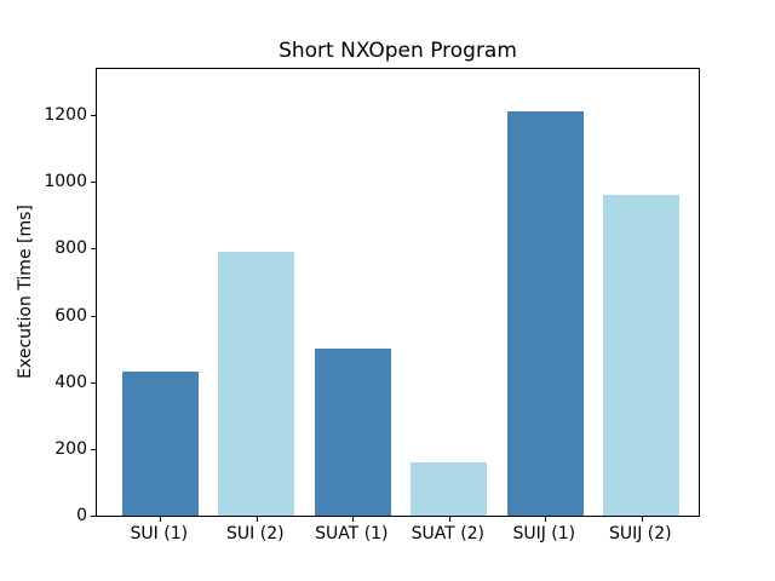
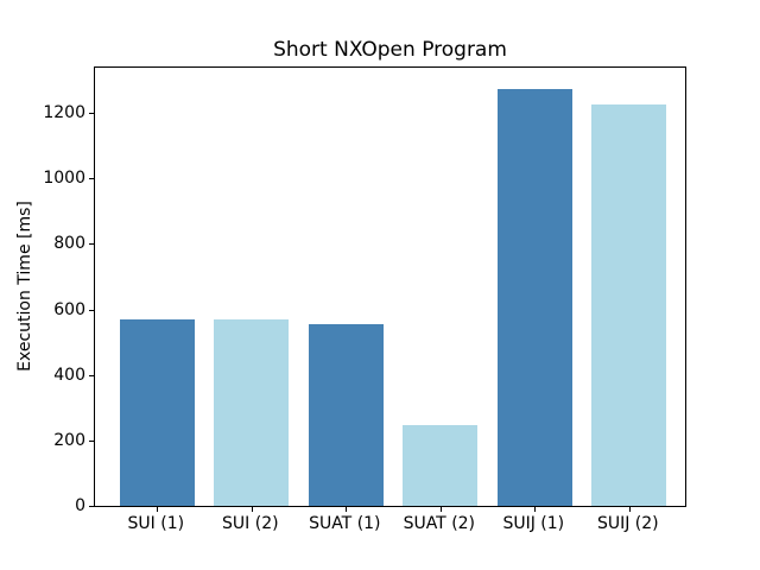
SUI (1): 430 -> 570
SUI (2): 790 -> 570
SUAT (1): 500 -> 560
SUAT (2): 160 -> 250
SUIJ (1): 1210 -> 1270
SUIJ (2): 960 -> 1220
